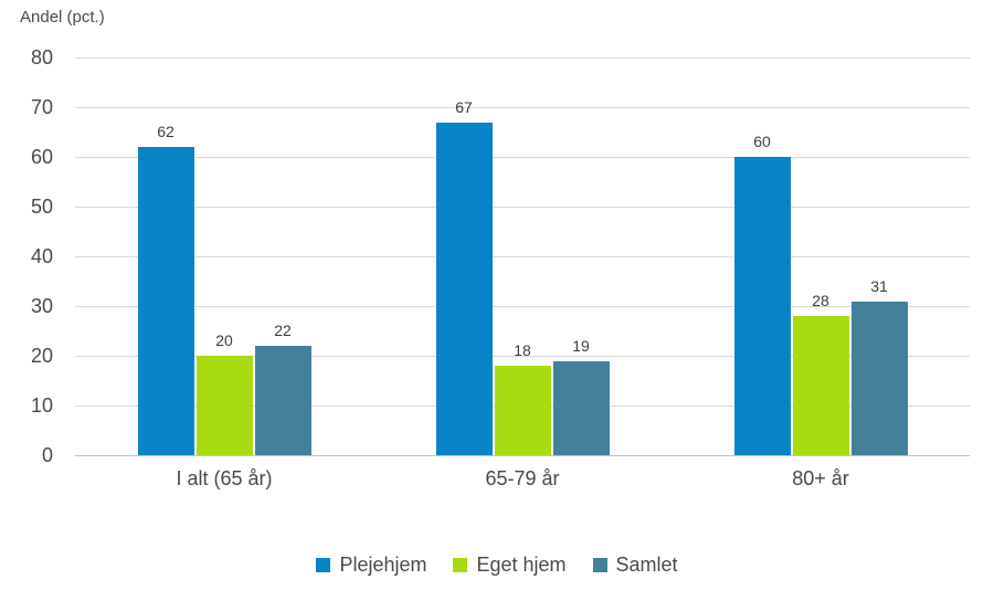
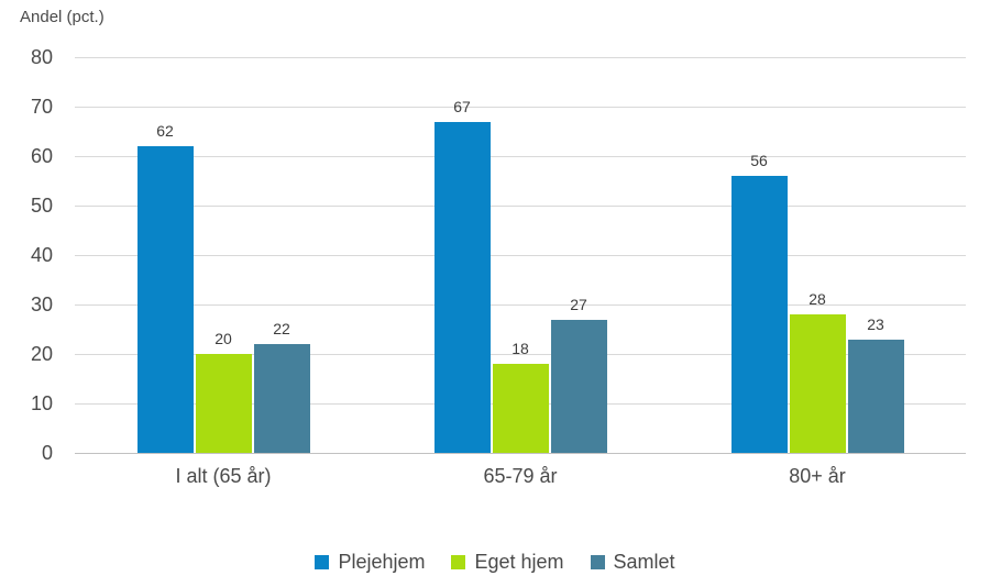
Samlet/65-79 år: 19 -> 27
Plejehjem/80+ år: 60 -> 56
Samlet/80+ år: 31 -> 23
